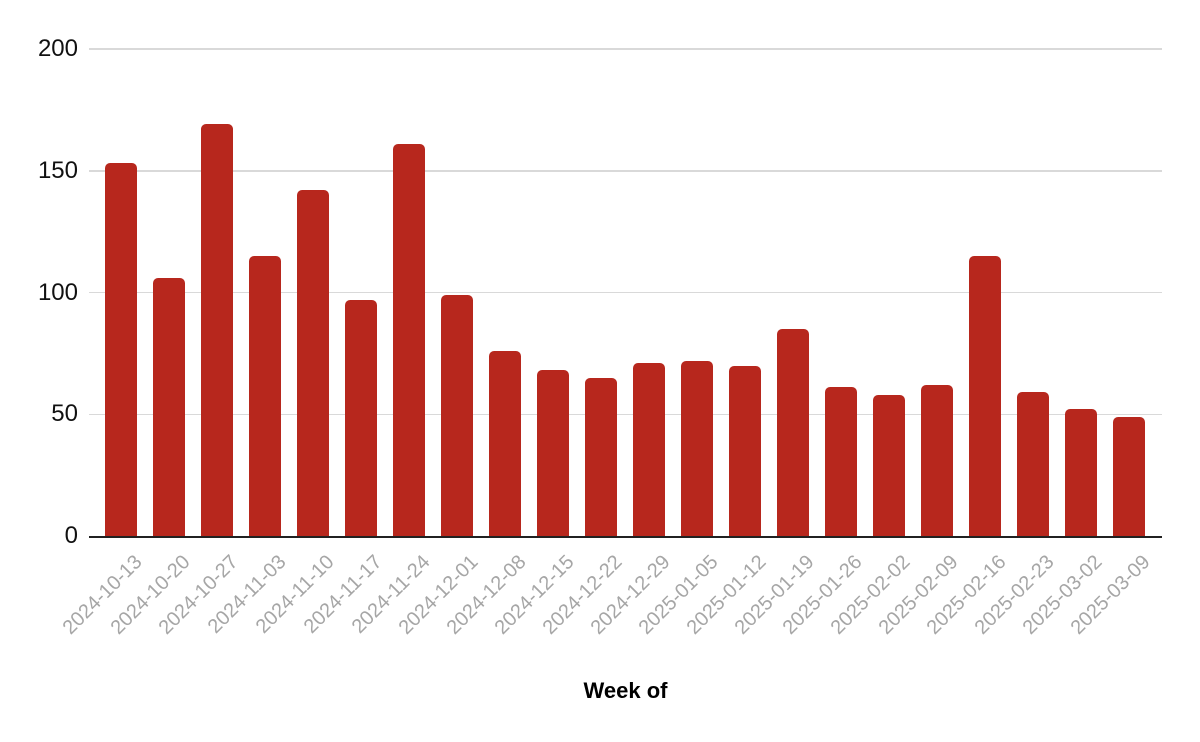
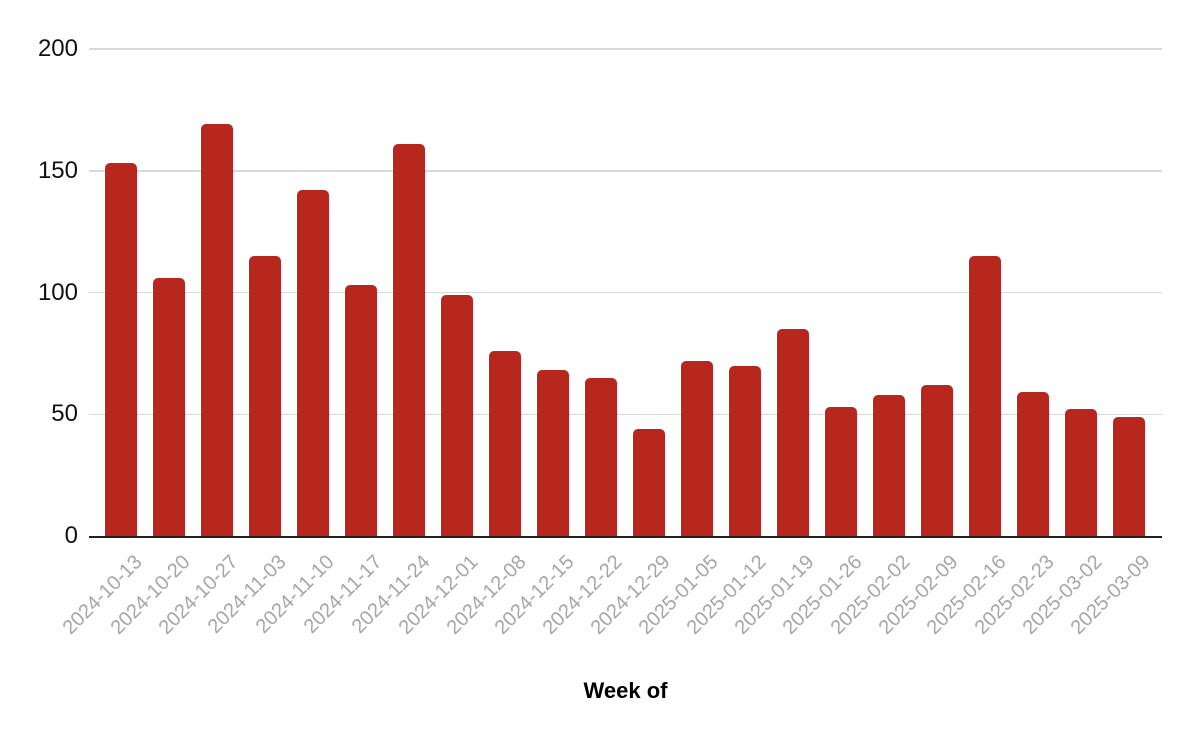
2024-11-17: 97 -> 103
2024-12-29: 71 -> 44
2025-01-26: 61 -> 53
